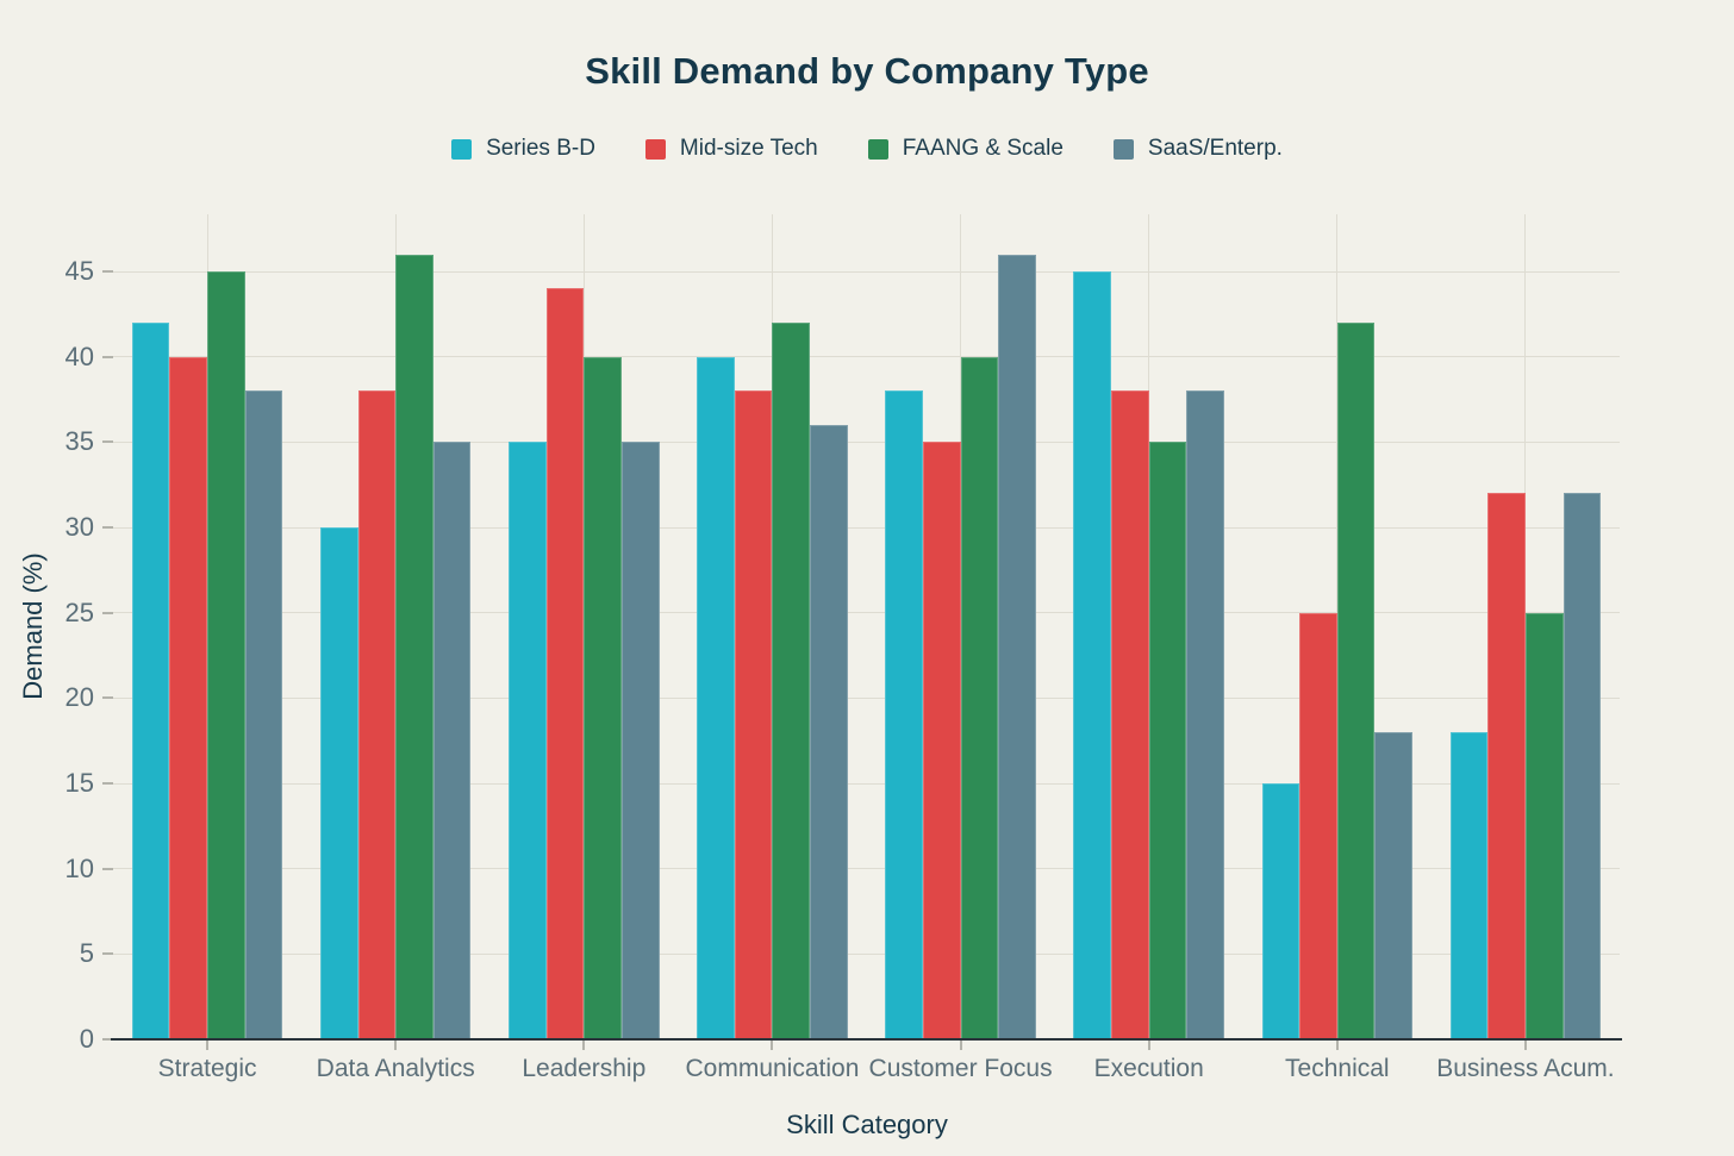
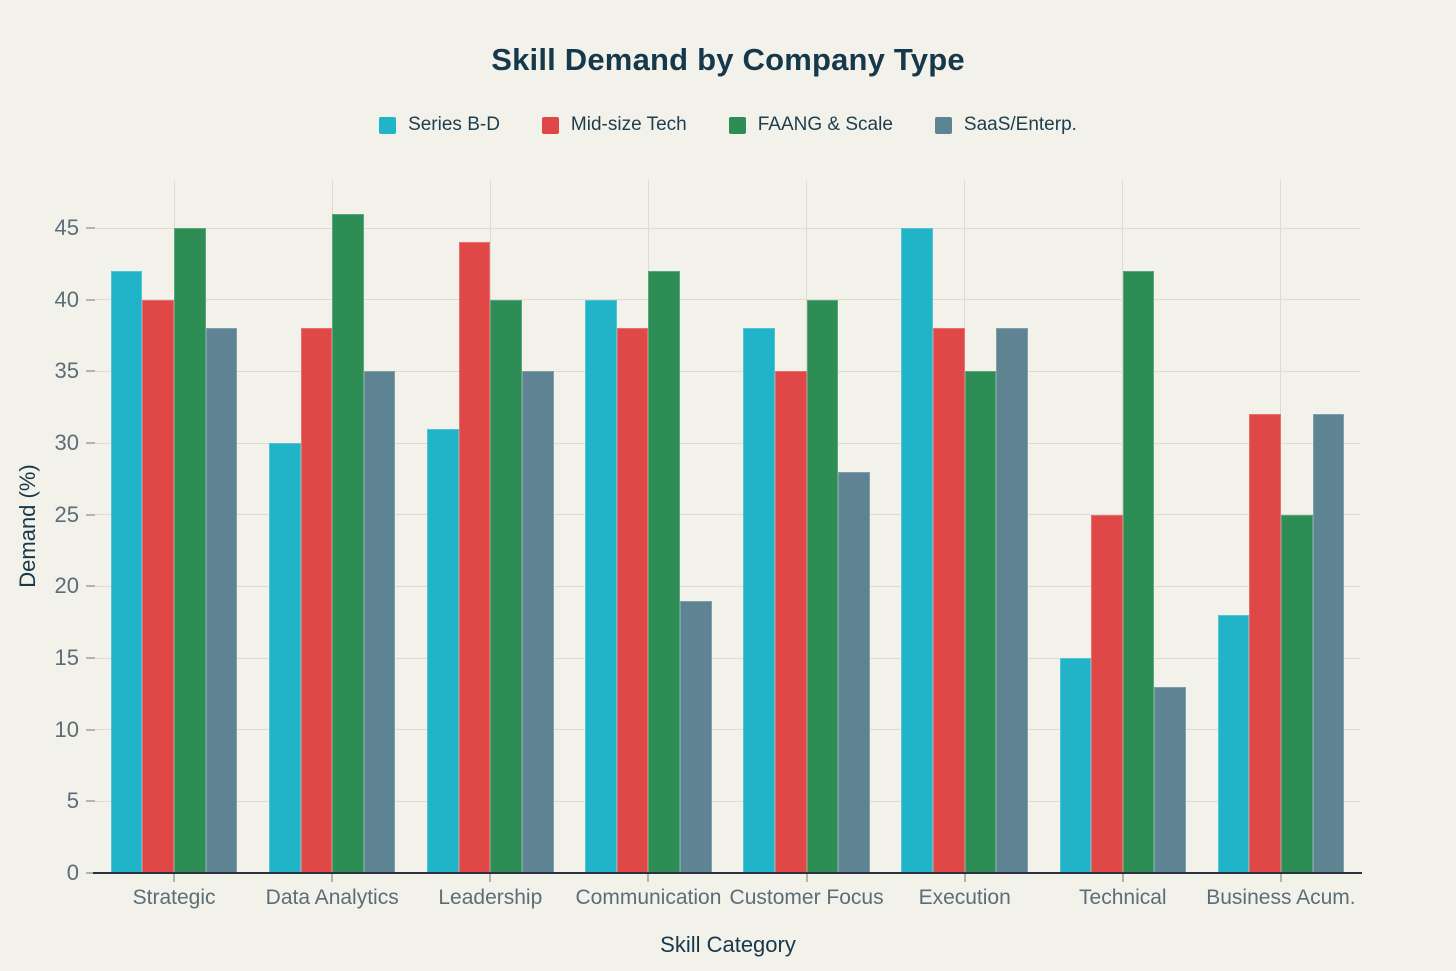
Series B-D/Leadership: 35 -> 31
SaaS/Enterp./Communication: 36 -> 19
SaaS/Enterp./Customer Focus: 46 -> 28
SaaS/Enterp./Technical: 18 -> 13
